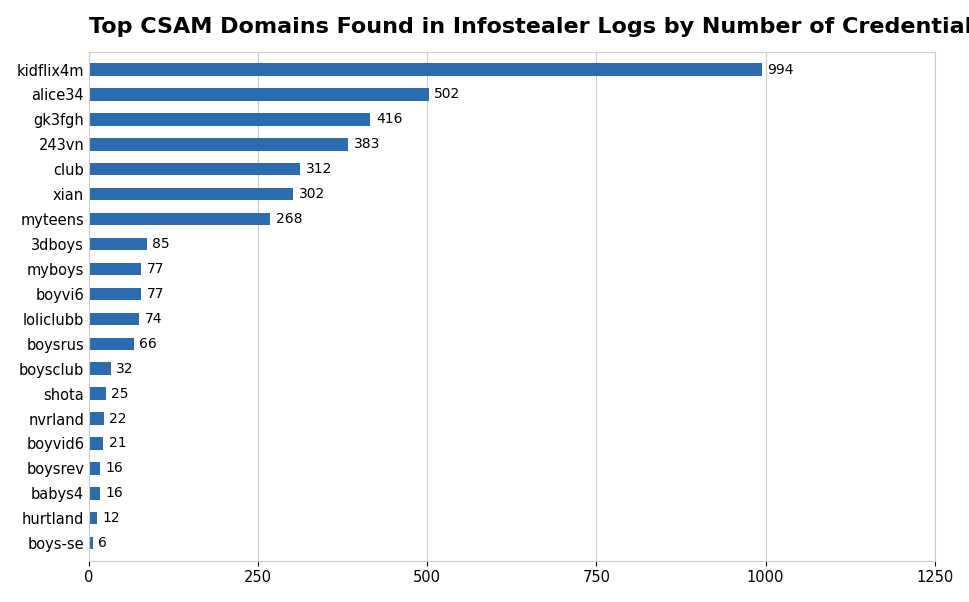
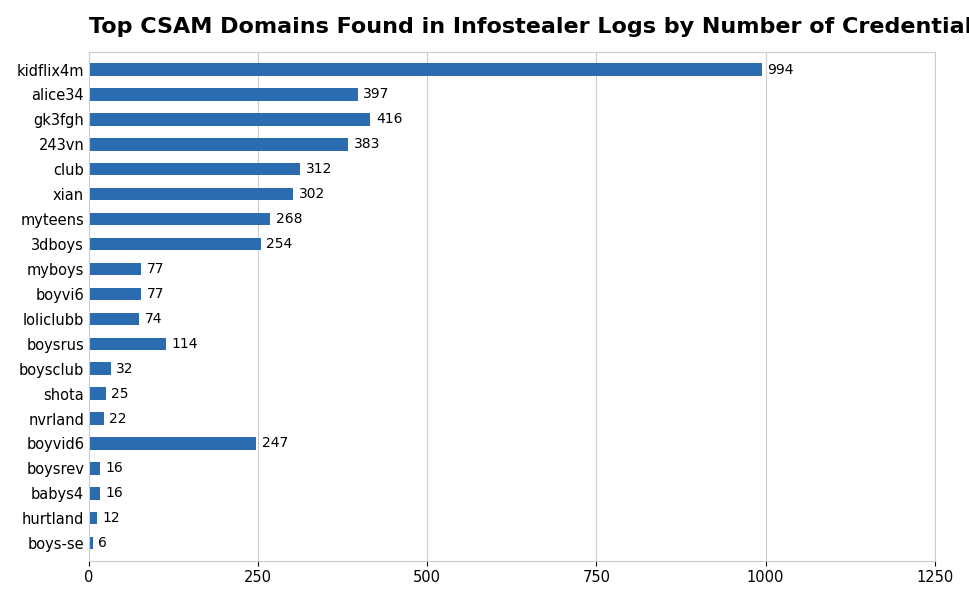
alice34: 502 -> 397
3dboys: 85 -> 254
boysrus: 66 -> 114
boyvid6: 21 -> 247
